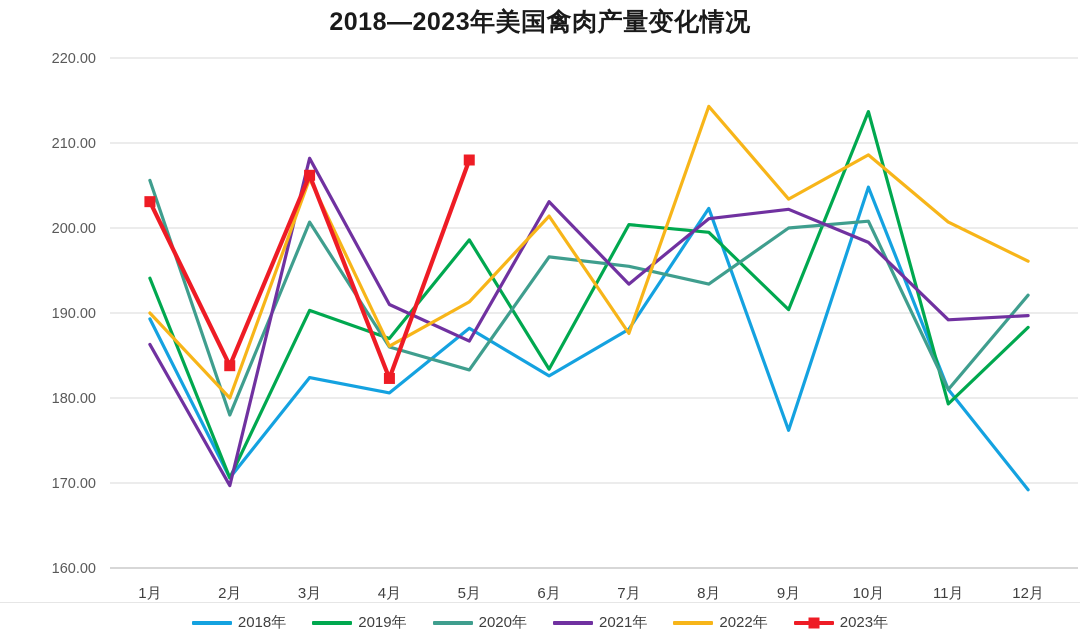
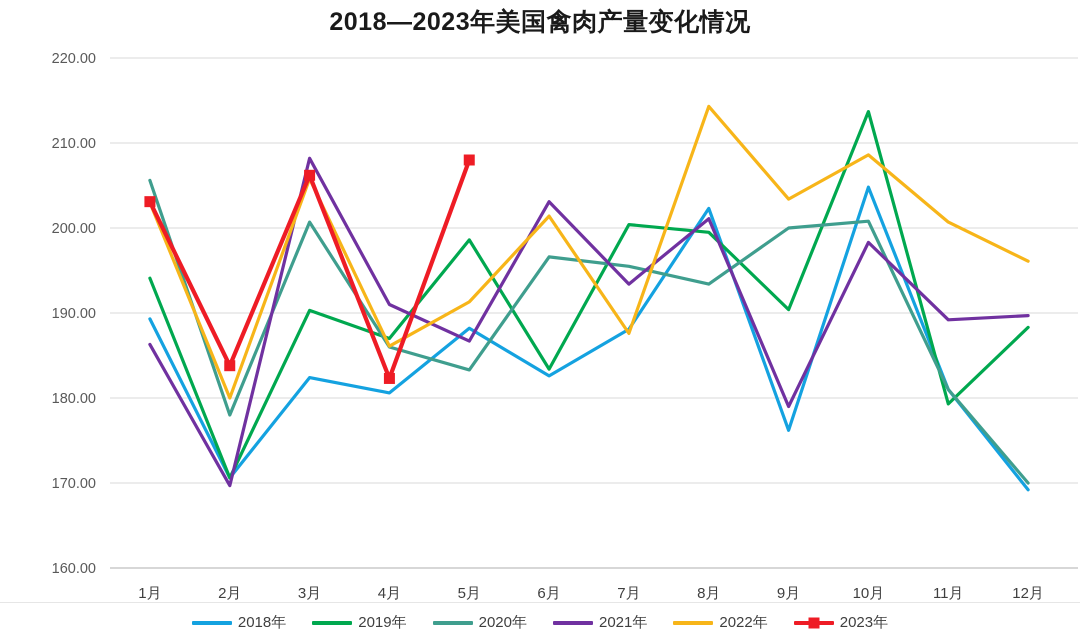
2022年/1月: 190 -> 203
2021年/9月: 202 -> 179
2020年/12月: 192 -> 170
